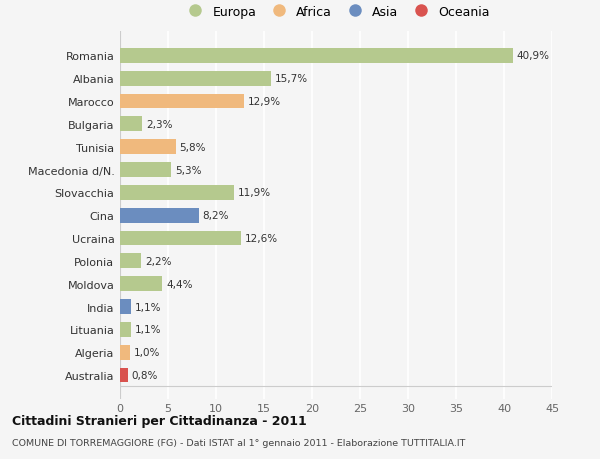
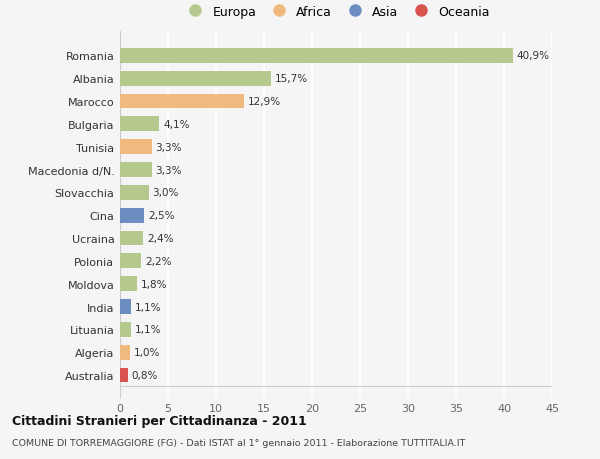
Bulgaria: 2,3% -> 4,1%
Tunisia: 5,8% -> 3,3%
Macedonia d/N.: 5,3% -> 3,3%
Slovacchia: 11,9% -> 3,0%
Cina: 8,2% -> 2,5%
Ucraina: 12,6% -> 2,4%
Moldova: 4,4% -> 1,8%
